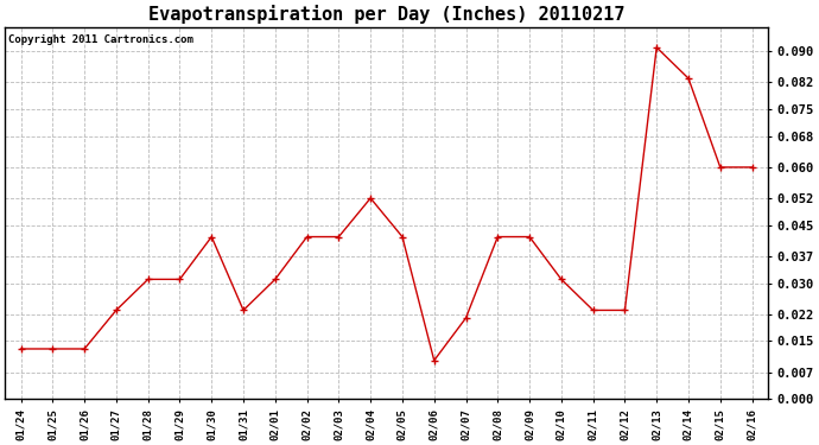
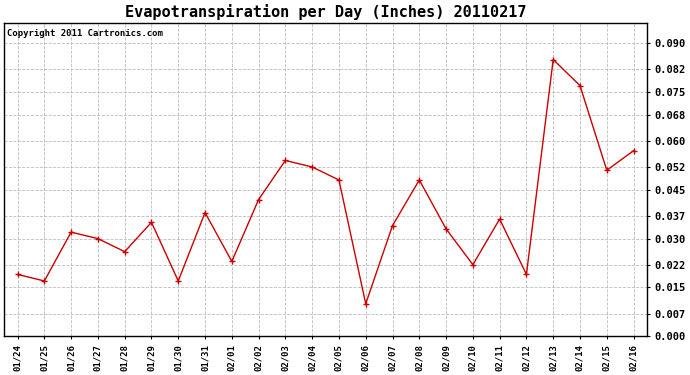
01/24: 0.013 -> 0.019
01/25: 0.013 -> 0.017
01/26: 0.013 -> 0.032
01/27: 0.023 -> 0.030
01/28: 0.031 -> 0.026
01/29: 0.031 -> 0.035
01/30: 0.042 -> 0.017
01/31: 0.023 -> 0.038
02/01: 0.031 -> 0.023
02/03: 0.042 -> 0.054
02/05: 0.042 -> 0.048
02/07: 0.021 -> 0.034
02/08: 0.042 -> 0.048
02/09: 0.042 -> 0.033
02/10: 0.031 -> 0.022
02/11: 0.023 -> 0.036
02/12: 0.023 -> 0.019
02/13: 0.091 -> 0.085
02/14: 0.083 -> 0.077
02/15: 0.060 -> 0.051
02/16: 0.060 -> 0.057
